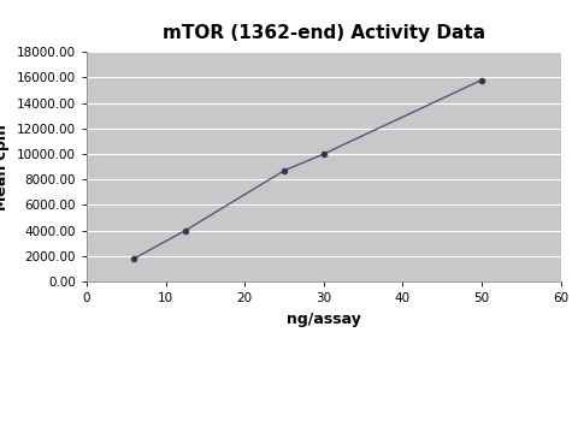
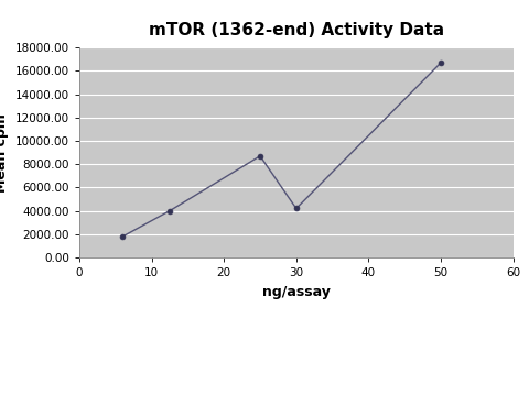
30: 10000 -> 4200
50: 15800 -> 16700
